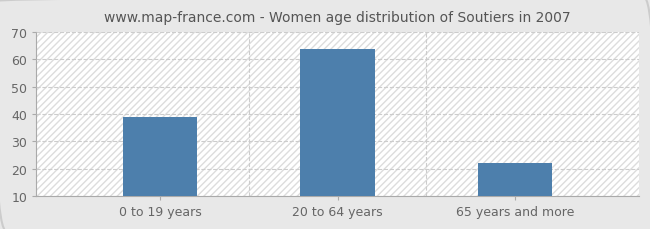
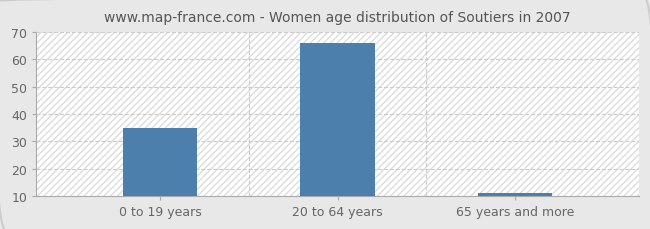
0 to 19 years: 39 -> 35
20 to 64 years: 64 -> 66
65 years and more: 22 -> 11
